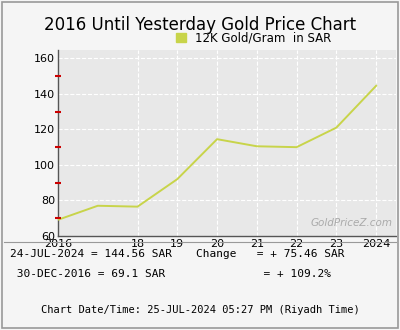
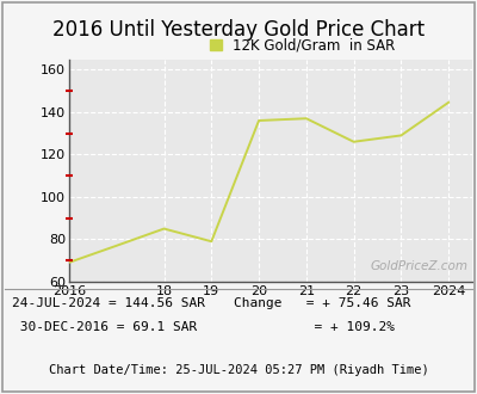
18: 76 -> 85
19: 92 -> 79
20: 114 -> 136
21: 110 -> 137
22: 110 -> 126
23: 121 -> 129
